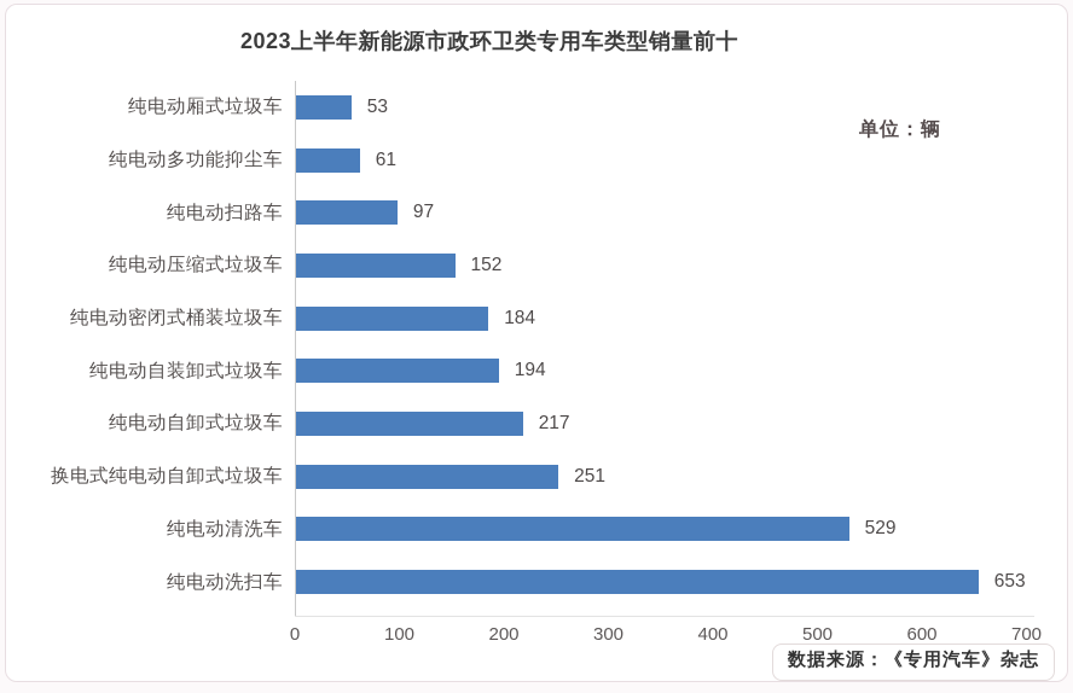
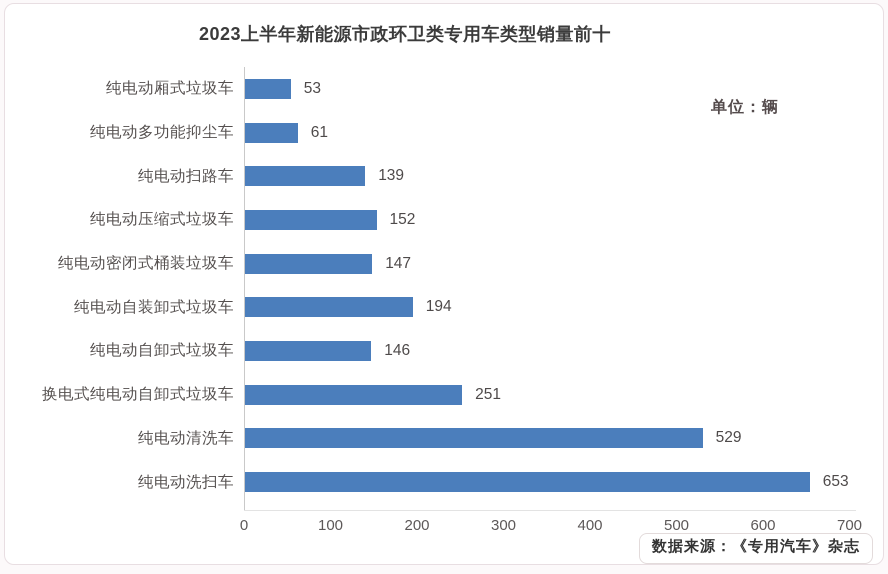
纯电动扫路车: 97 -> 139
纯电动密闭式桶装垃圾车: 184 -> 147
纯电动自卸式垃圾车: 217 -> 146
